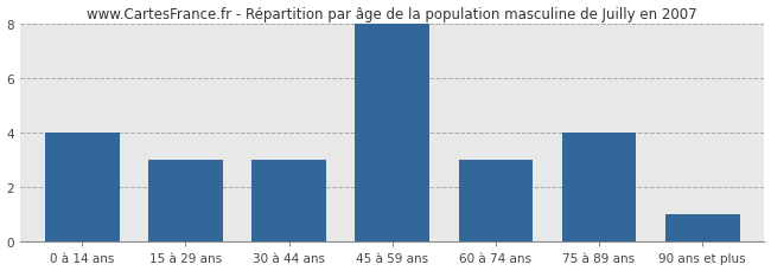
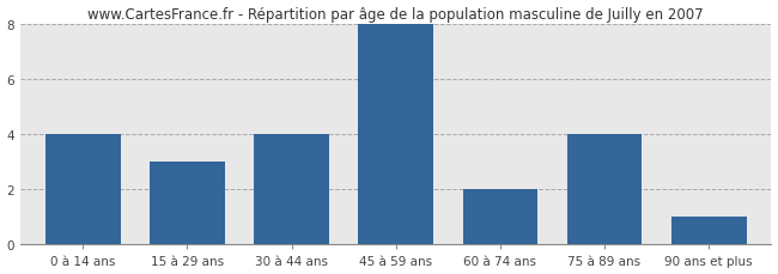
30 à 44 ans: 3 -> 4
60 à 74 ans: 3 -> 2
